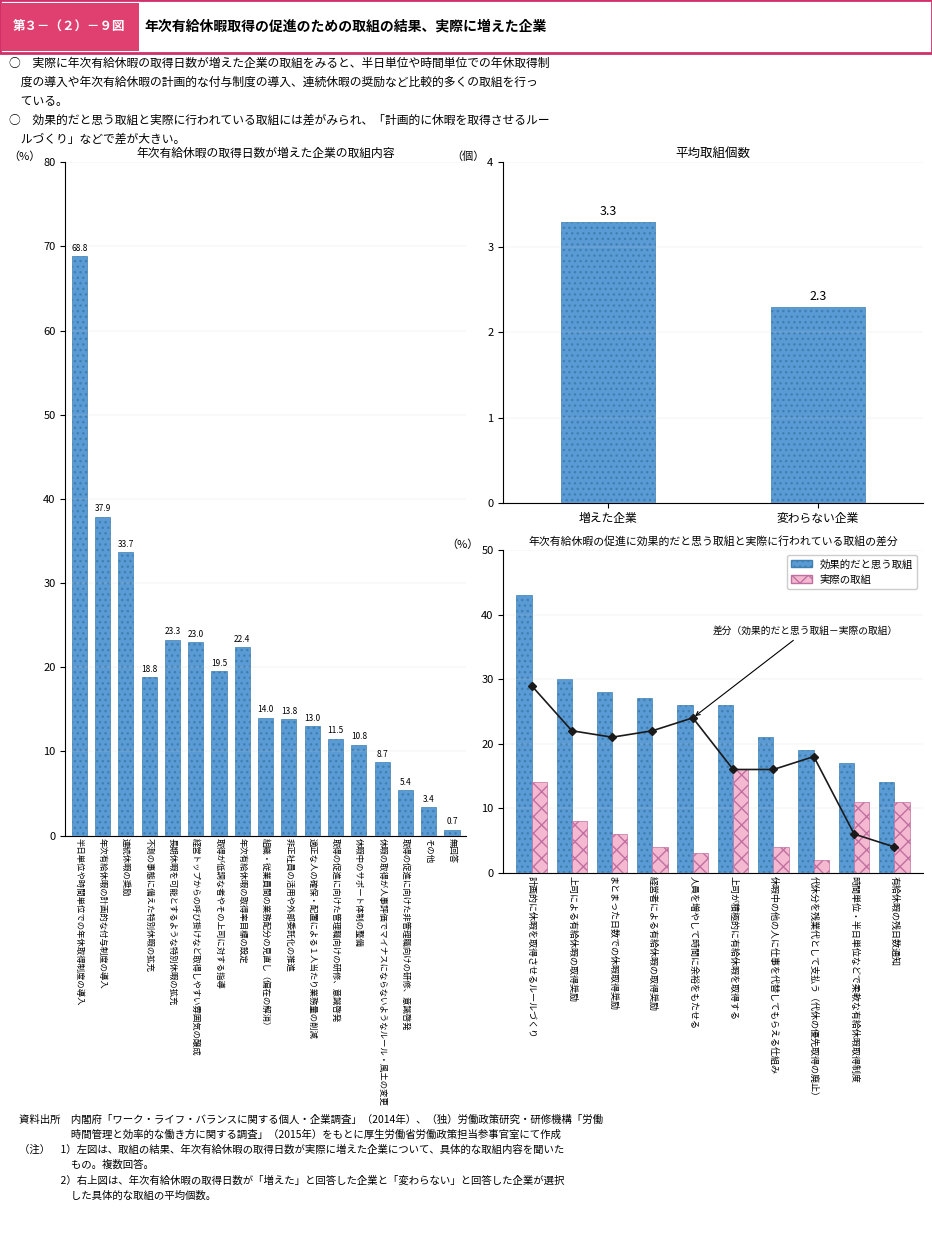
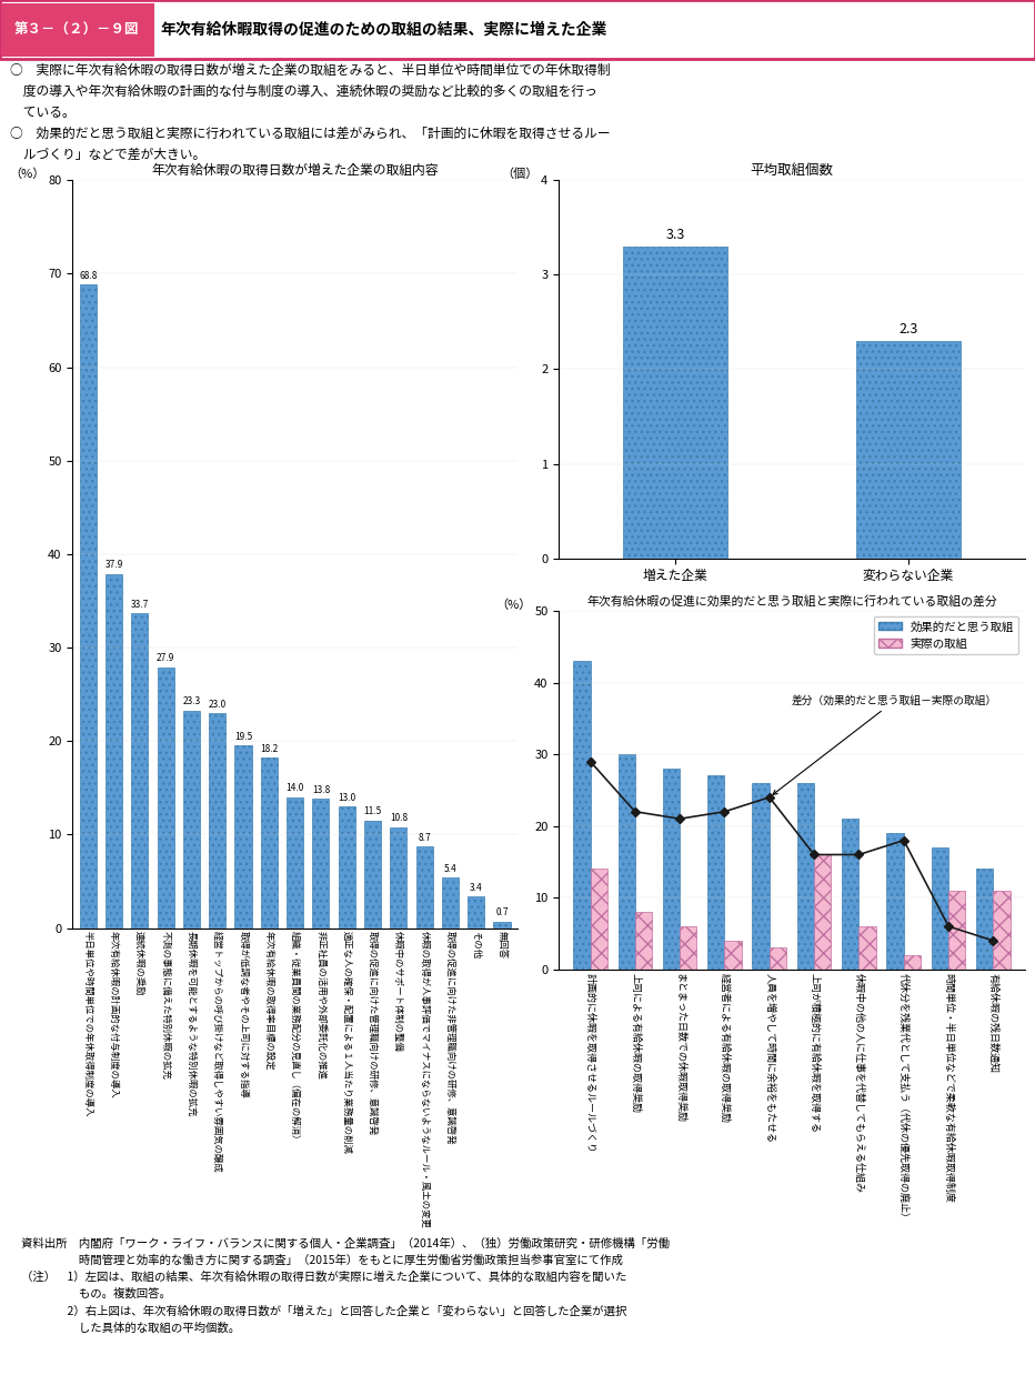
年次有給休暇の取得日数が増えた企業の取組内容/不測の事態に備えた特別休暇の拡充: 18.8 -> 27.9
年次有給休暇の取得日数が増えた企業の取組内容/年次有給休暇の取得率目標の設定: 22.4 -> 18.2
年次有給休暇の促進に効果的だと思う取組と実際に行われている取組の差分/実際の取組/休暇中の他の人に仕事を代替してもらえる仕組み: 4 -> 6
